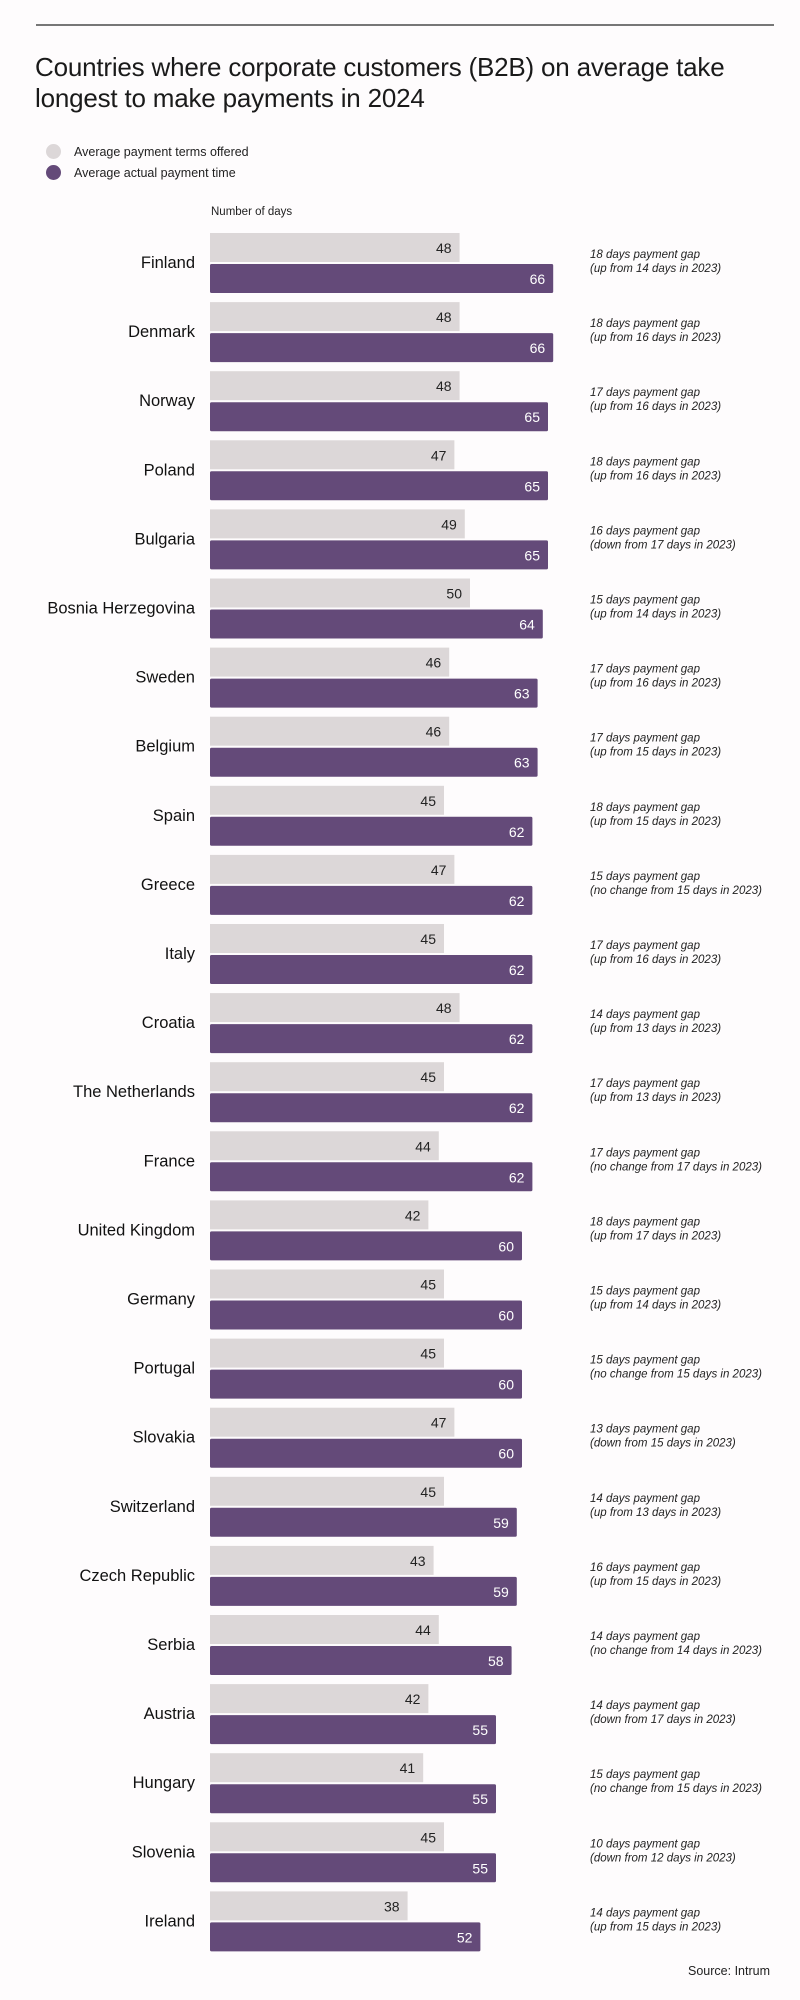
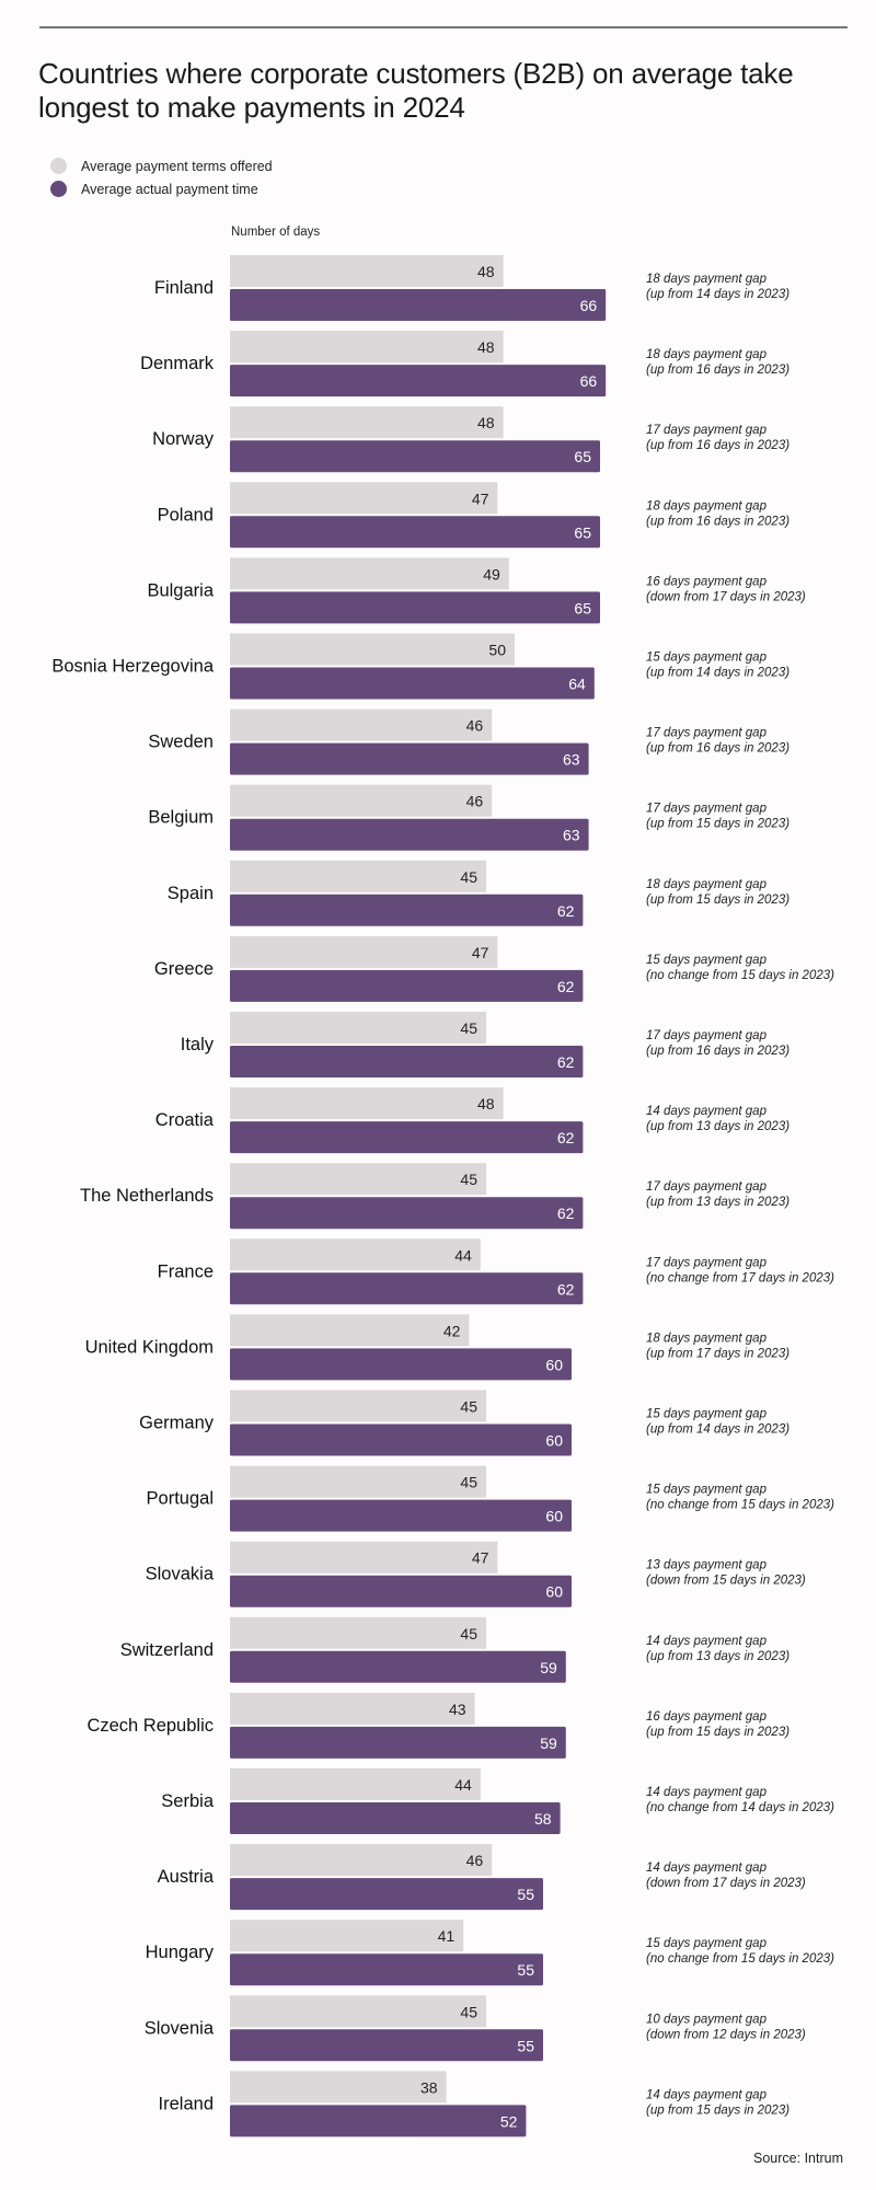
Average payment terms offered/Austria: 42 -> 46
